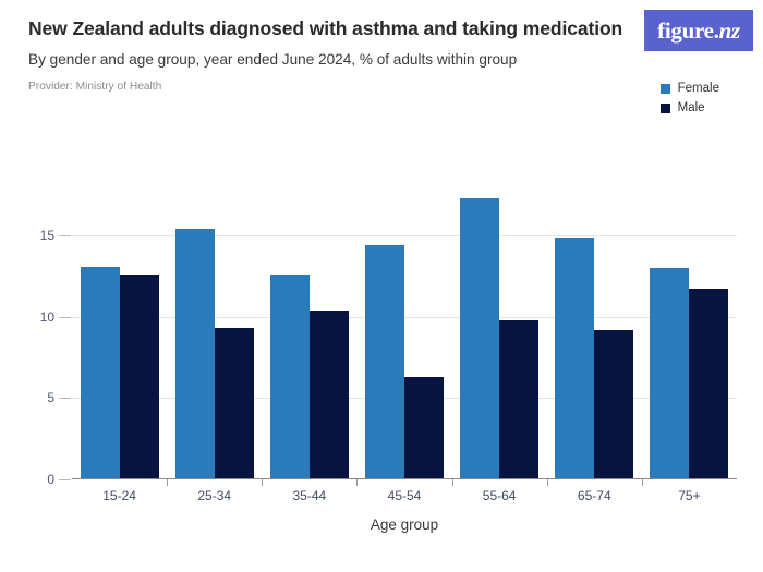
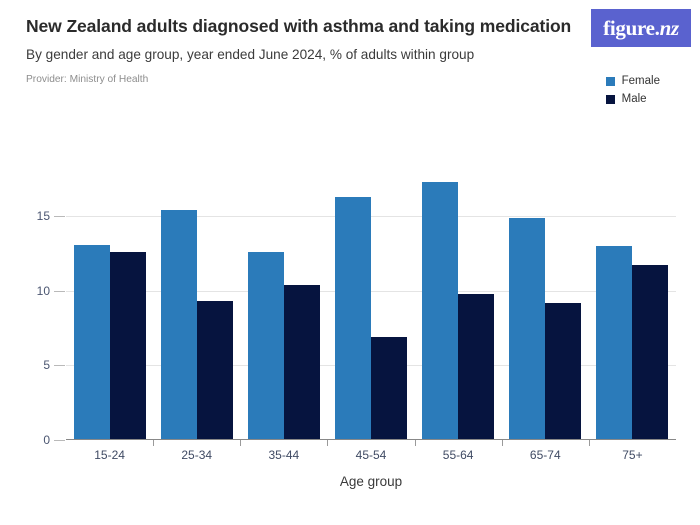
Female/45-54: 14.4 -> 16.3
Male/45-54: 6.3 -> 6.9
